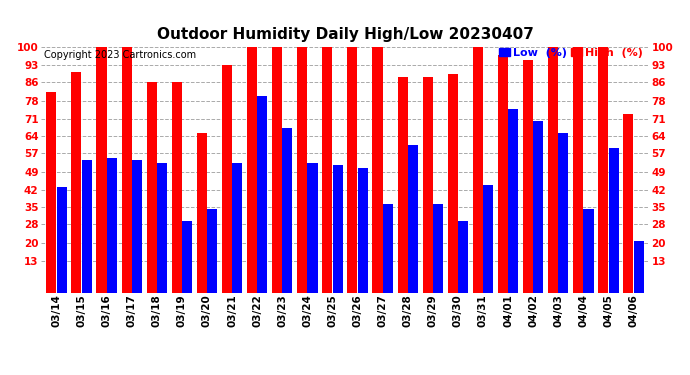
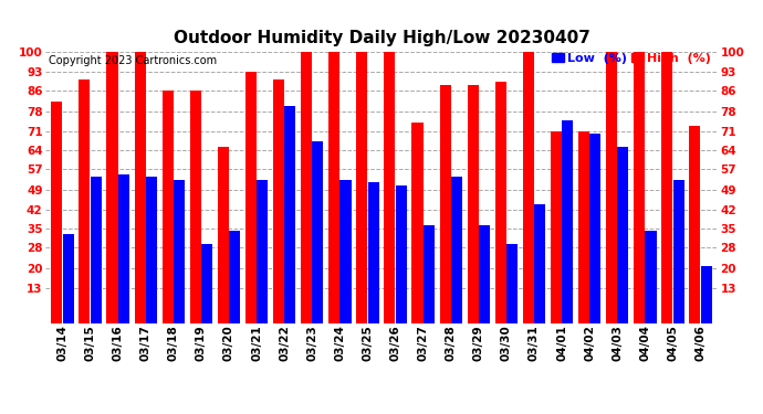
Low (%)/03/14: 43 -> 33
High (%)/03/22: 100 -> 90
High (%)/03/27: 100 -> 74
Low (%)/03/28: 60 -> 54
High (%)/04/01: 97 -> 71
High (%)/04/02: 95 -> 71
Low (%)/04/05: 59 -> 53
